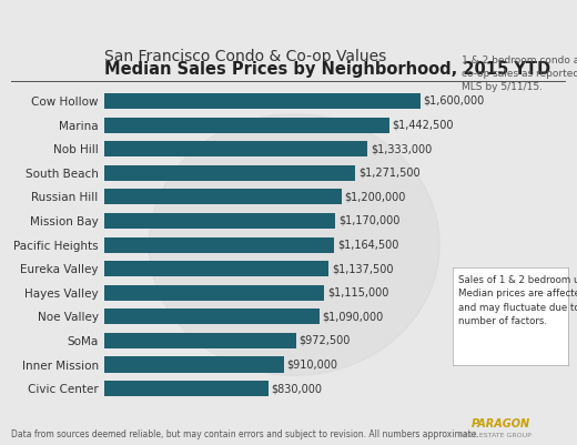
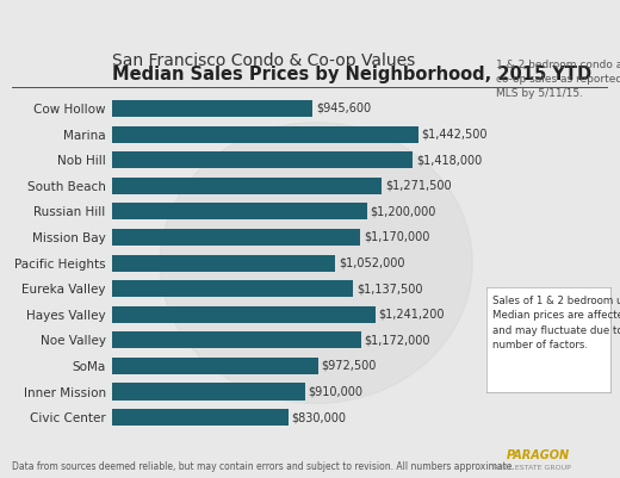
Cow Hollow: $1,600,000 -> $945,600
Nob Hill: $1,333,000 -> $1,418,000
Pacific Heights: $1,164,500 -> $1,052,000
Hayes Valley: $1,115,000 -> $1,241,200
Noe Valley: $1,090,000 -> $1,172,000
